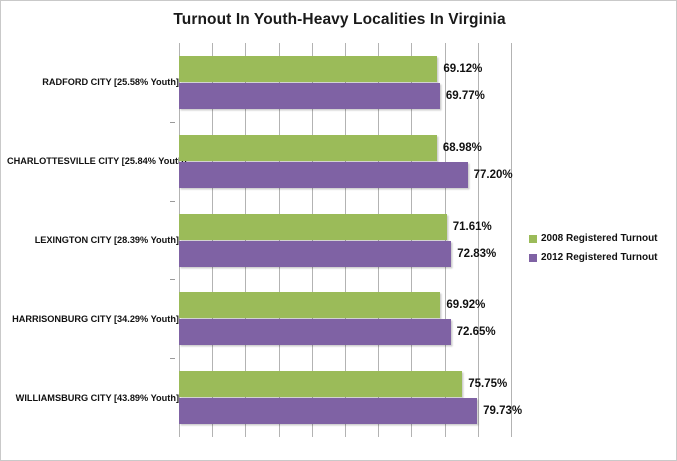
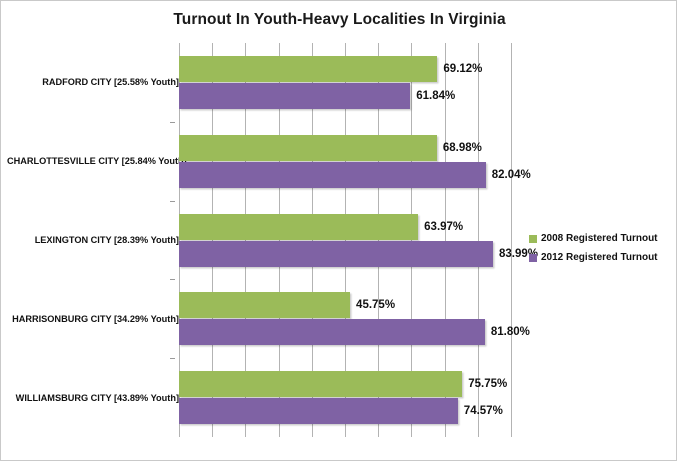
2012 Registered Turnout/RADFORD CITY [25.58% Youth]: 69.77% -> 61.84%
2012 Registered Turnout/CHARLOTTESVILLE CITY [25.84% Youth]: 77.20% -> 82.04%
2008 Registered Turnout/LEXINGTON CITY [28.39% Youth]: 71.61% -> 63.97%
2012 Registered Turnout/LEXINGTON CITY [28.39% Youth]: 72.83% -> 83.99%
2008 Registered Turnout/HARRISONBURG CITY [34.29% Youth]: 69.92% -> 45.75%
2012 Registered Turnout/HARRISONBURG CITY [34.29% Youth]: 72.65% -> 81.80%
2012 Registered Turnout/WILLIAMSBURG CITY [43.89% Youth]: 79.73% -> 74.57%
